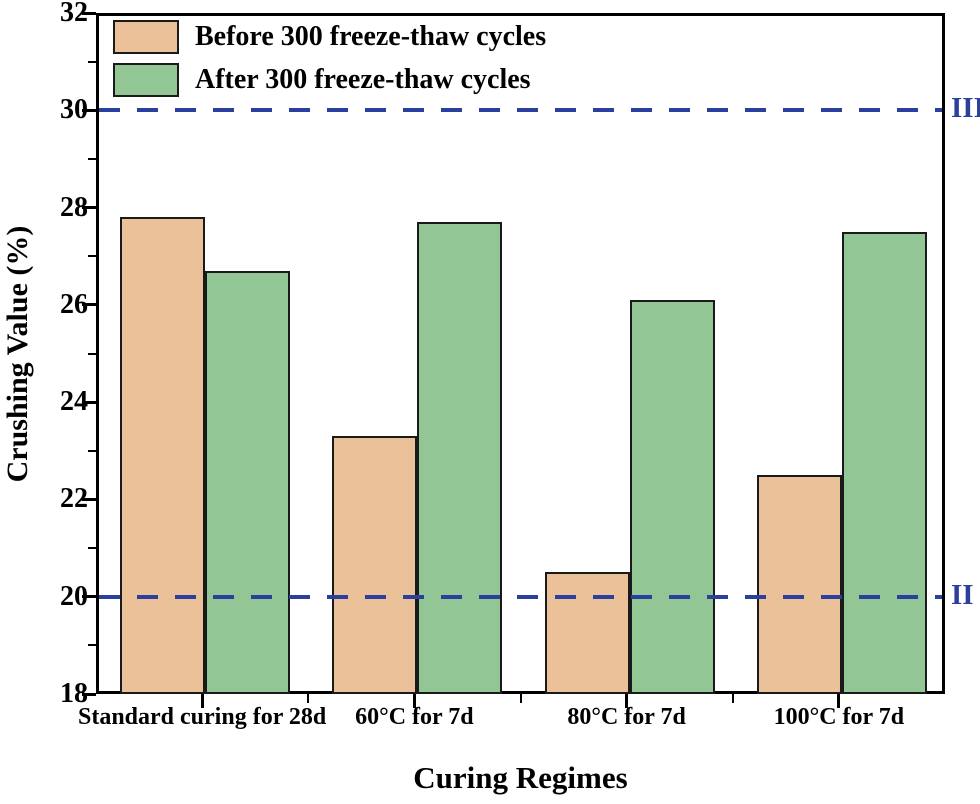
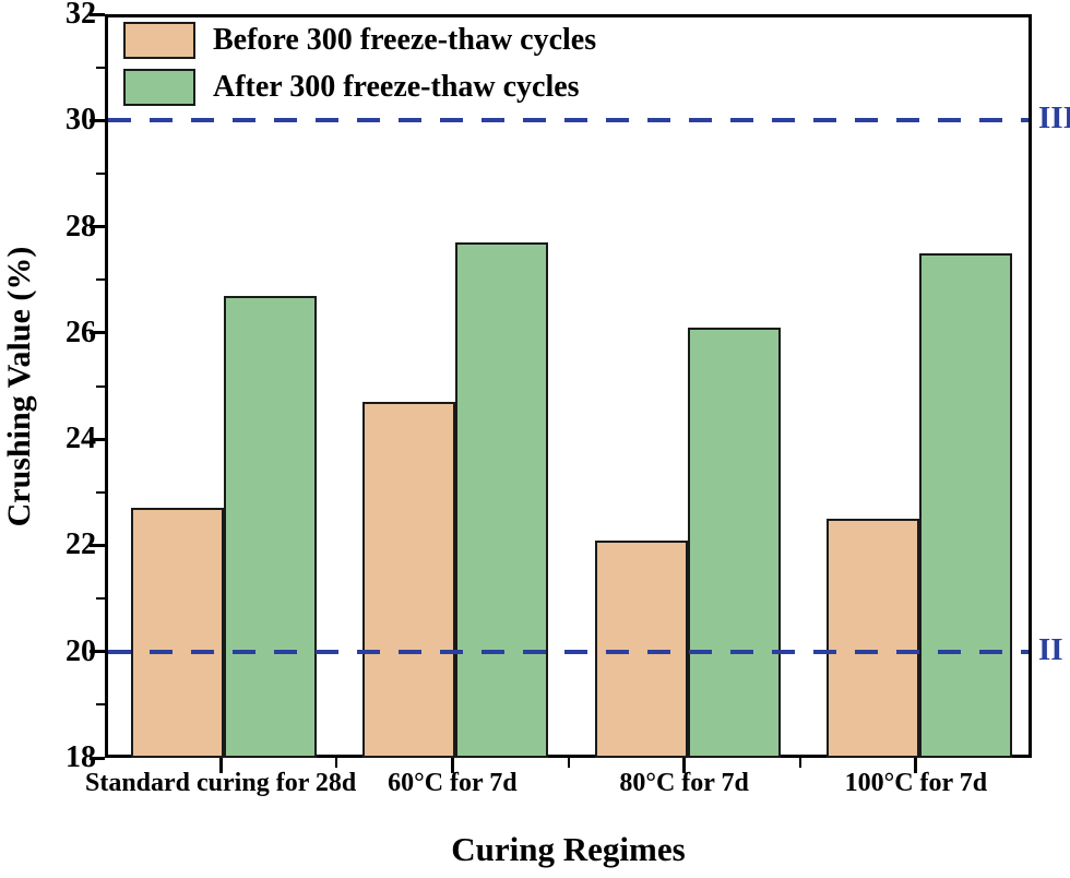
Before 300 freeze-thaw cycles/Standard curing for 28d: 27.8 -> 22.7
Before 300 freeze-thaw cycles/60°C for 7d: 23.3 -> 24.7
Before 300 freeze-thaw cycles/80°C for 7d: 20.5 -> 22.1
